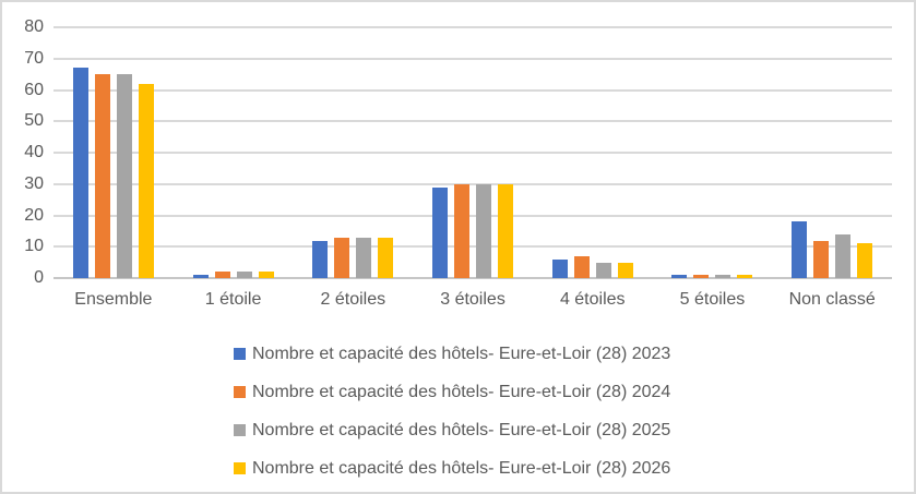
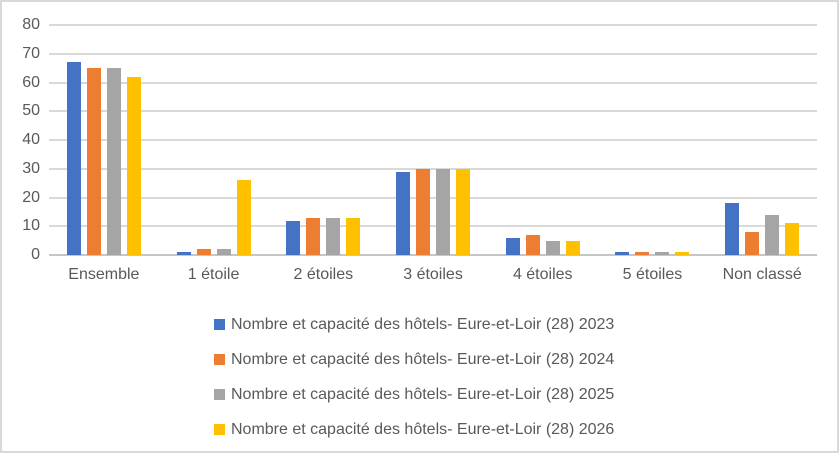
Nombre et capacité des hôtels- Eure-et-Loir (28) 2026/1 étoile: 2 -> 26
Nombre et capacité des hôtels- Eure-et-Loir (28) 2024/Non classé: 12 -> 8
